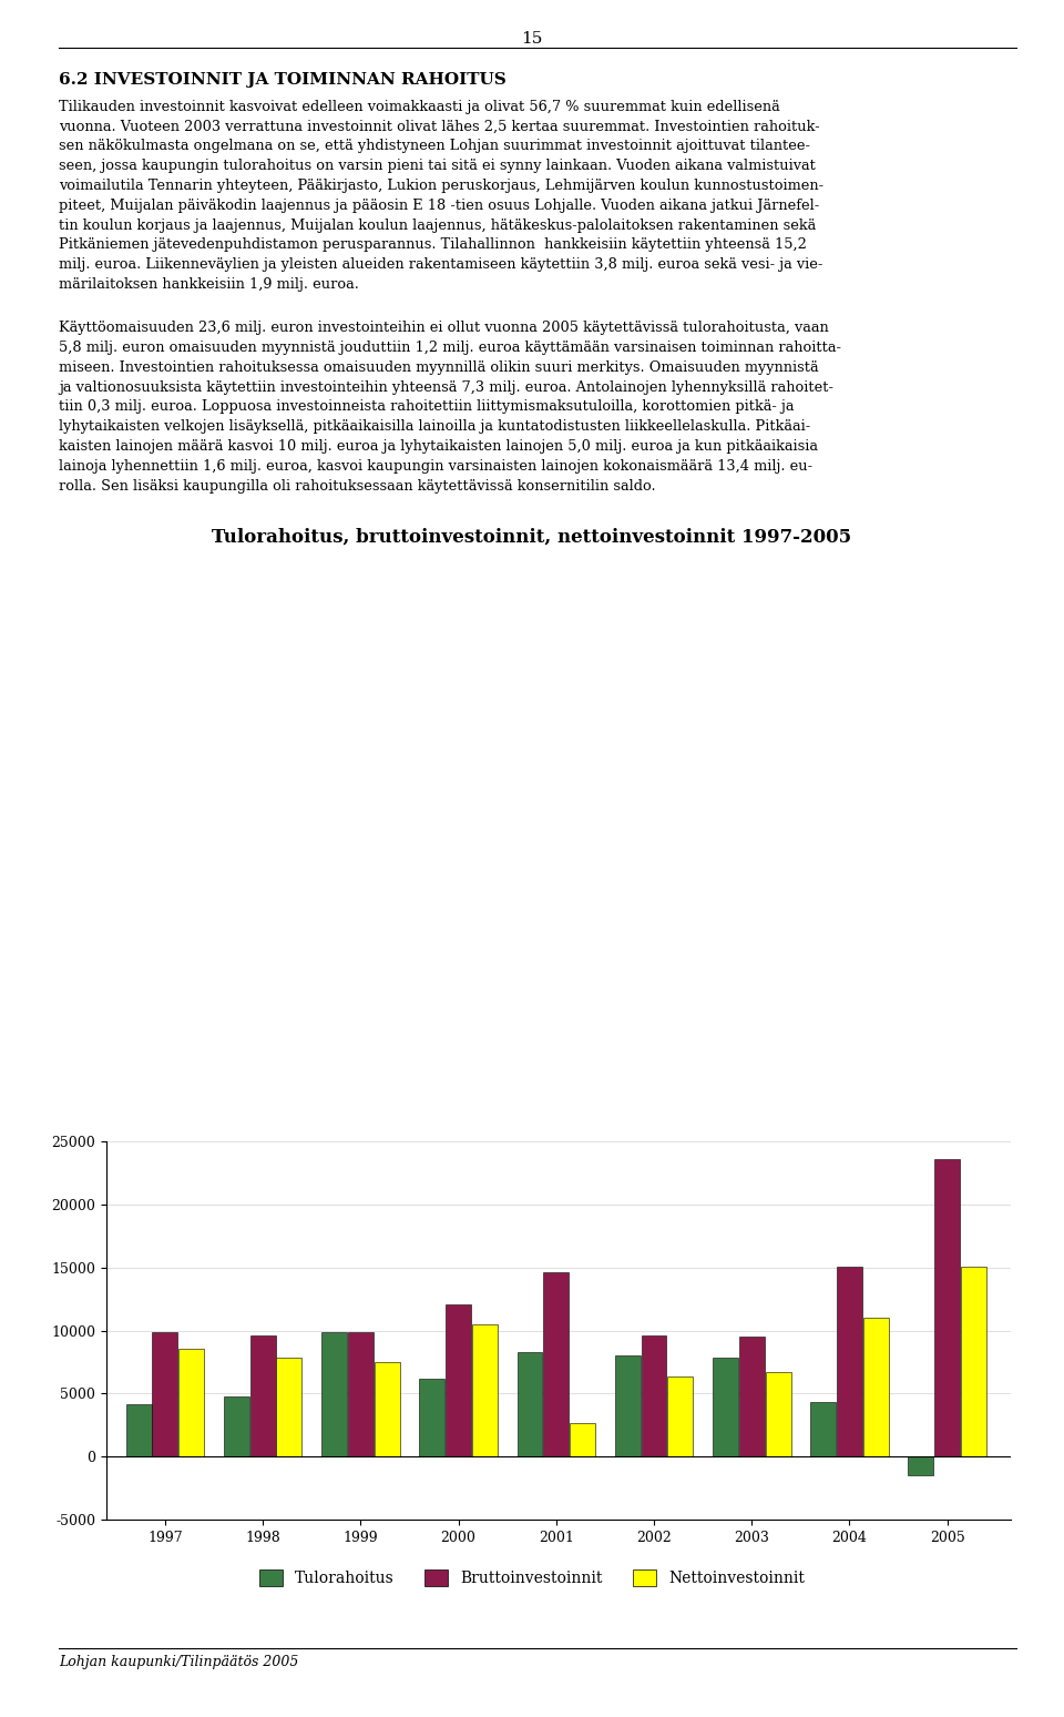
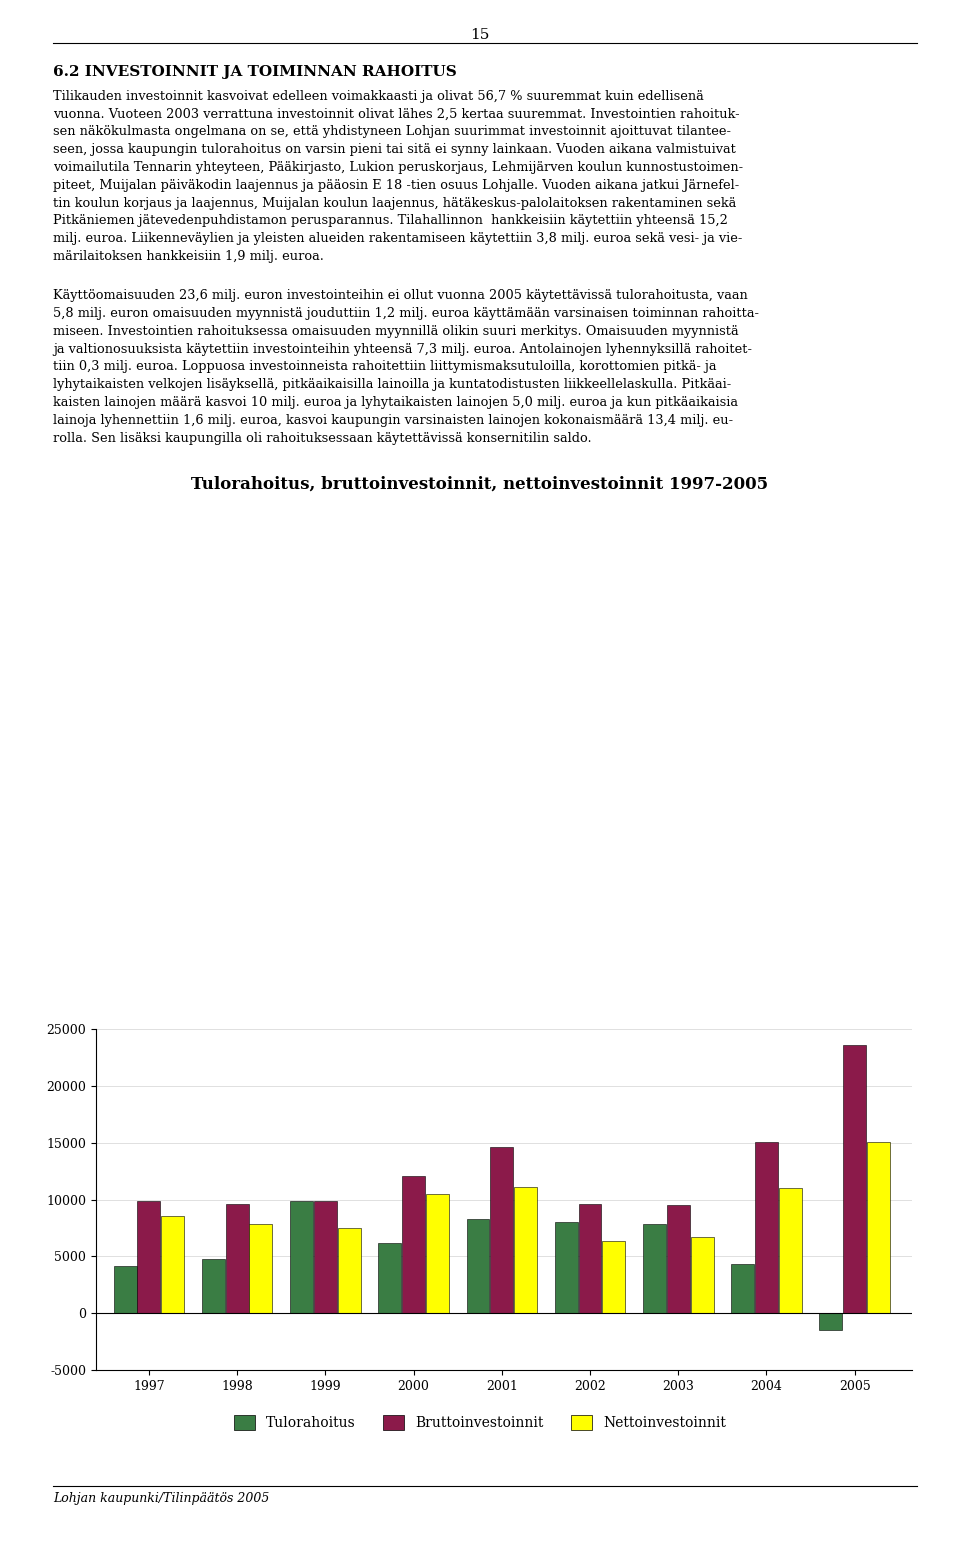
Nettoinvestoinnit/2001: 2700 -> 11100
